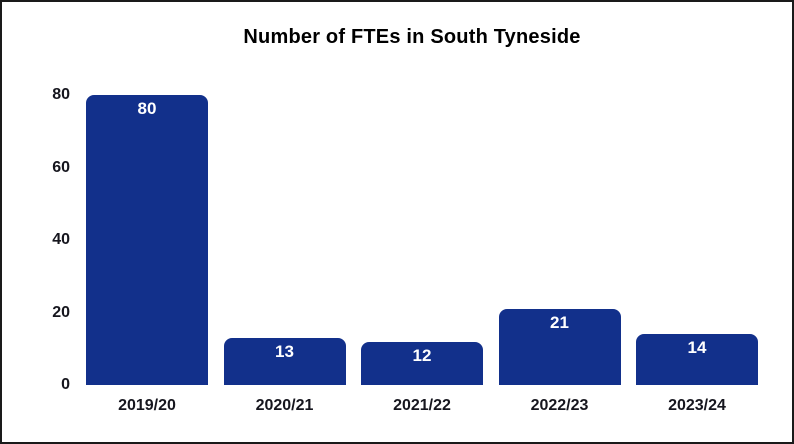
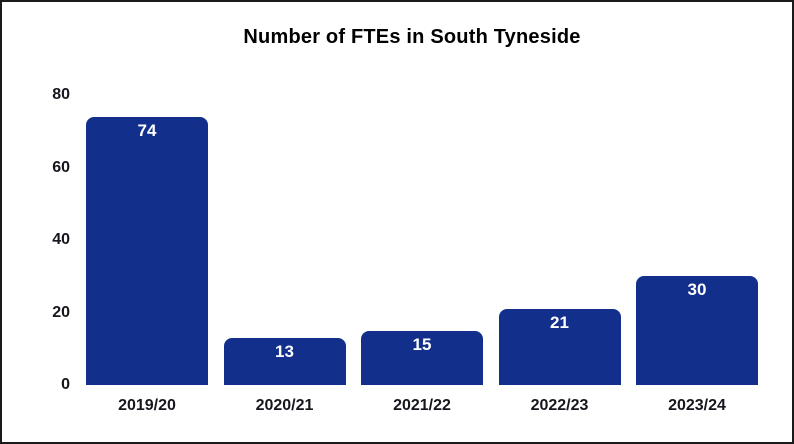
2019/20: 80 -> 74
2021/22: 12 -> 15
2023/24: 14 -> 30
